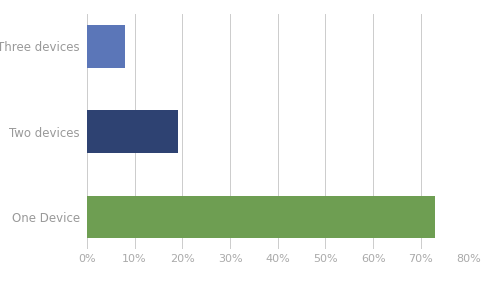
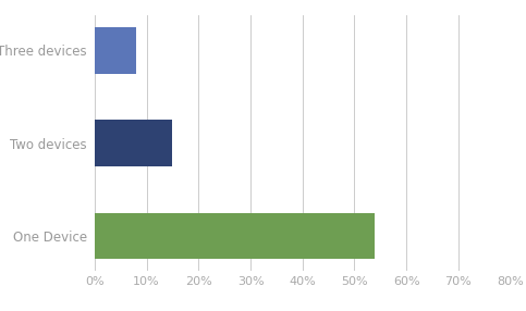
Two devices: 19% -> 15%
One Device: 73% -> 54%
